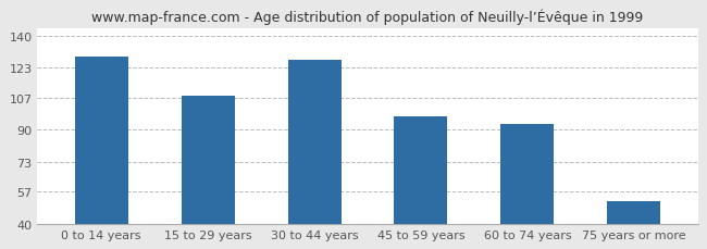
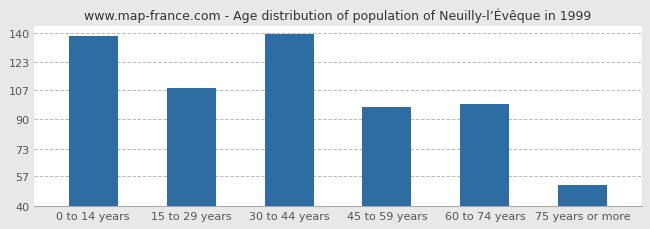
0 to 14 years: 129 -> 138
30 to 44 years: 127 -> 139
60 to 74 years: 93 -> 99
